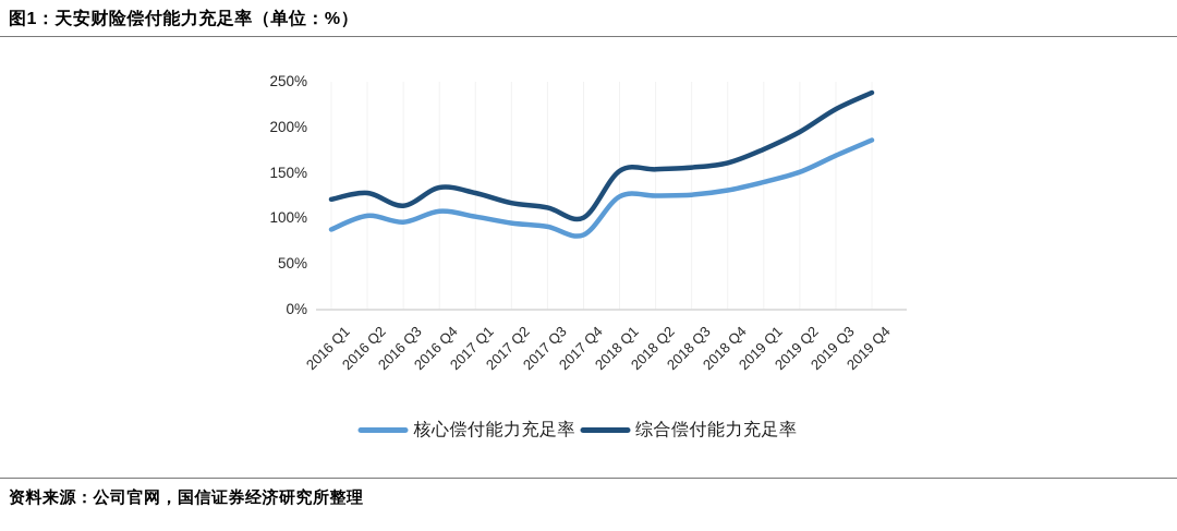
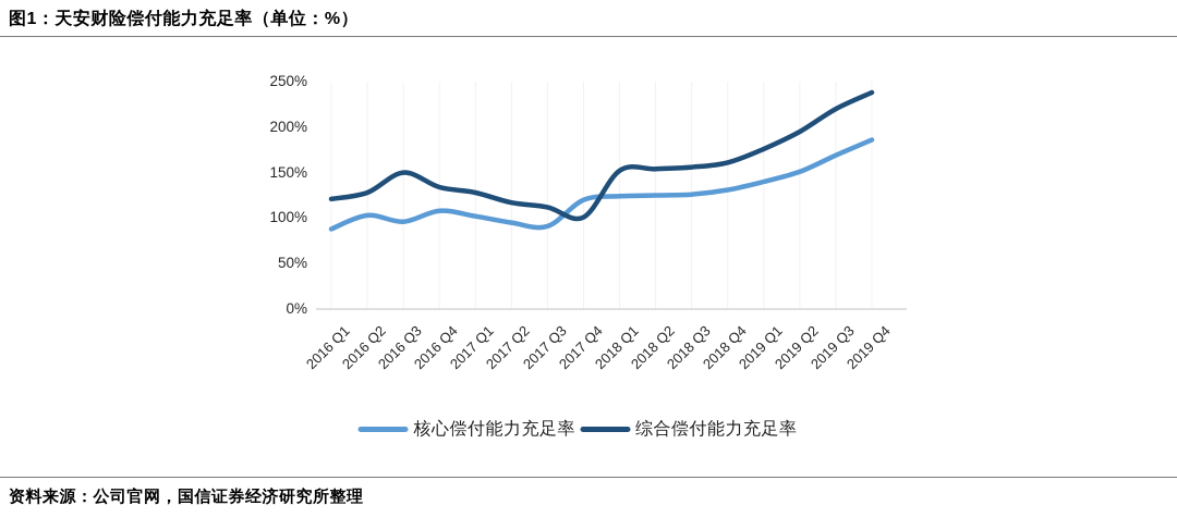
综合偿付能力充足率/2016 Q3: 110% -> 150%
核心偿付能力充足率/2017 Q4: 80% -> 120%
